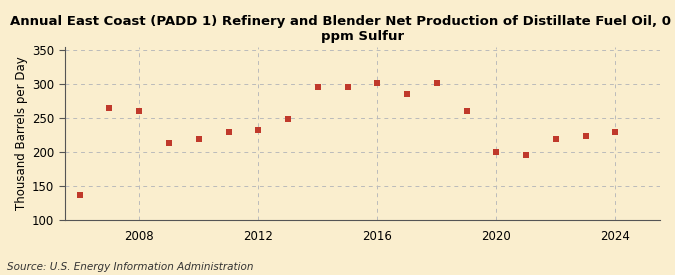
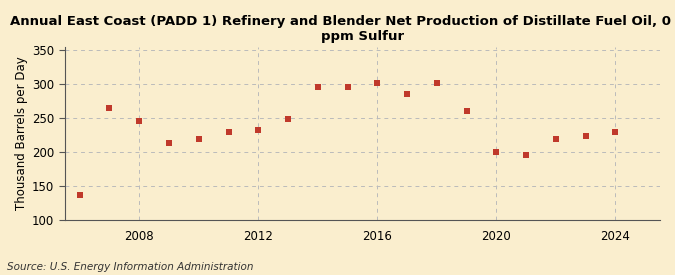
2008: 260 -> 246
